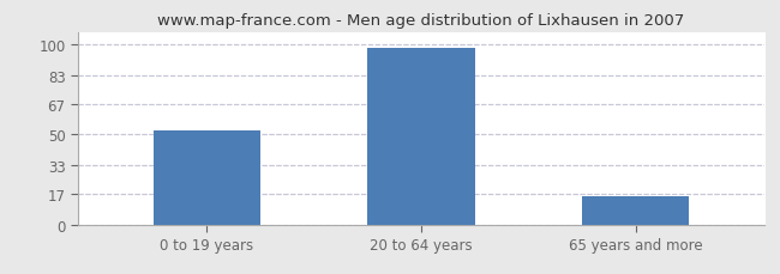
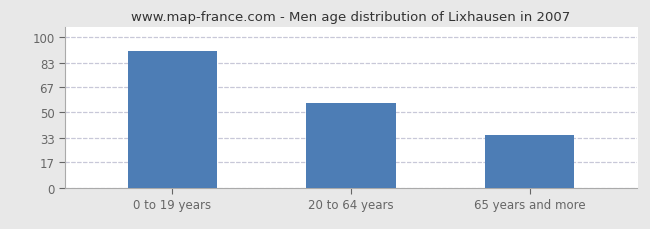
0 to 19 years: 52 -> 91
20 to 64 years: 98 -> 56
65 years and more: 16 -> 35
